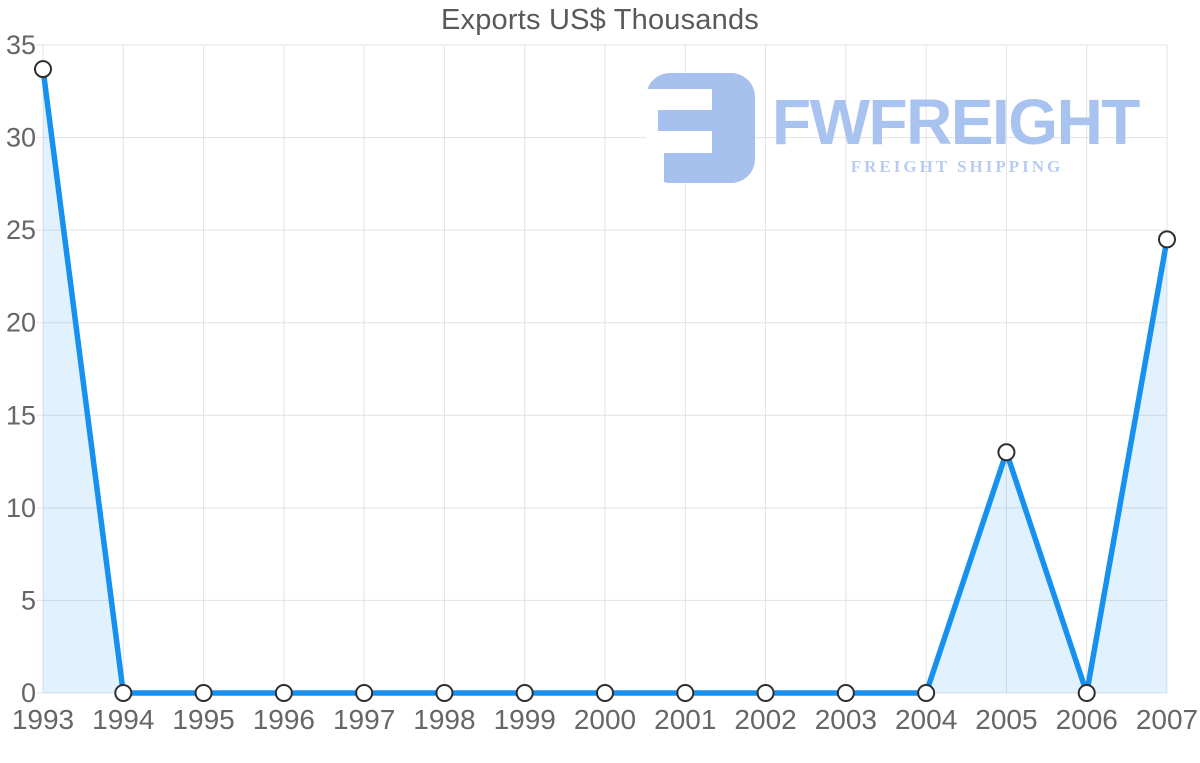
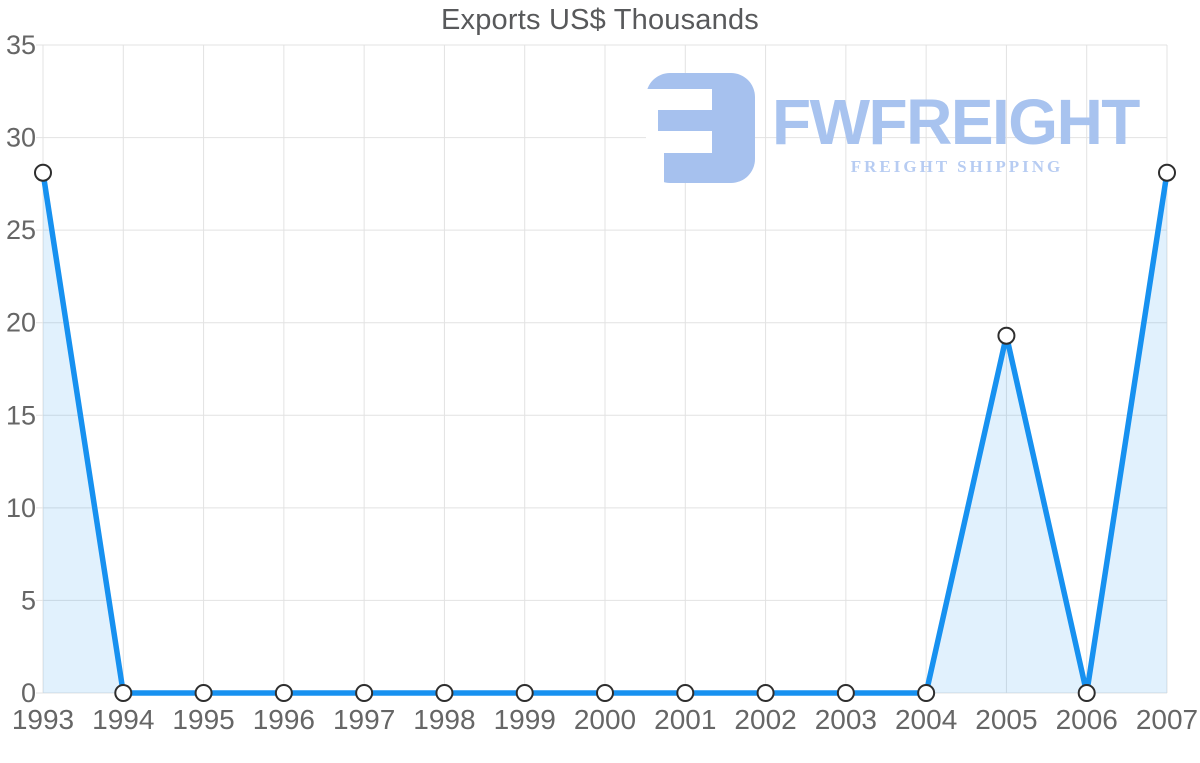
1993: 33.7 -> 28.1
2005: 13.0 -> 19.3
2007: 24.5 -> 28.1
